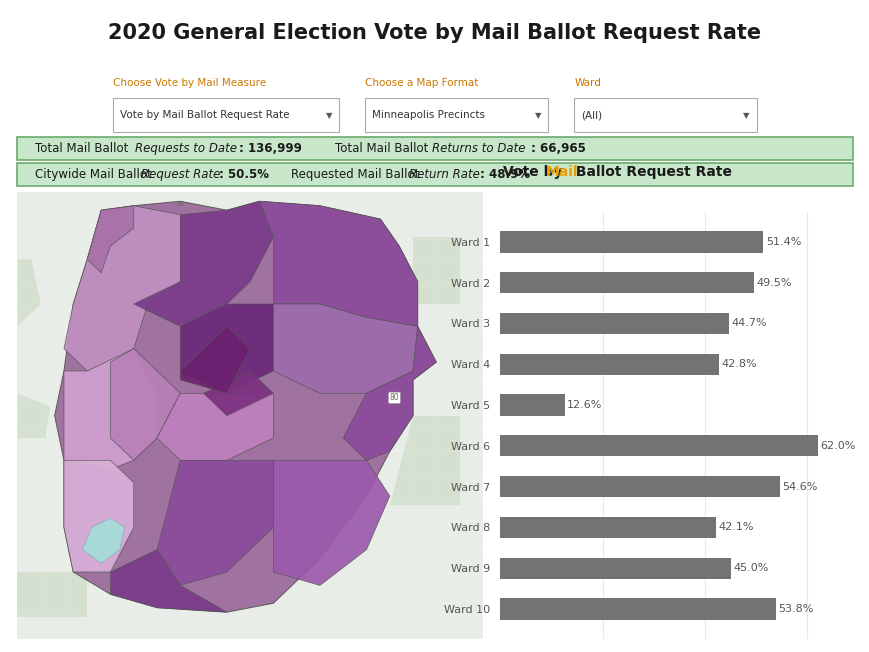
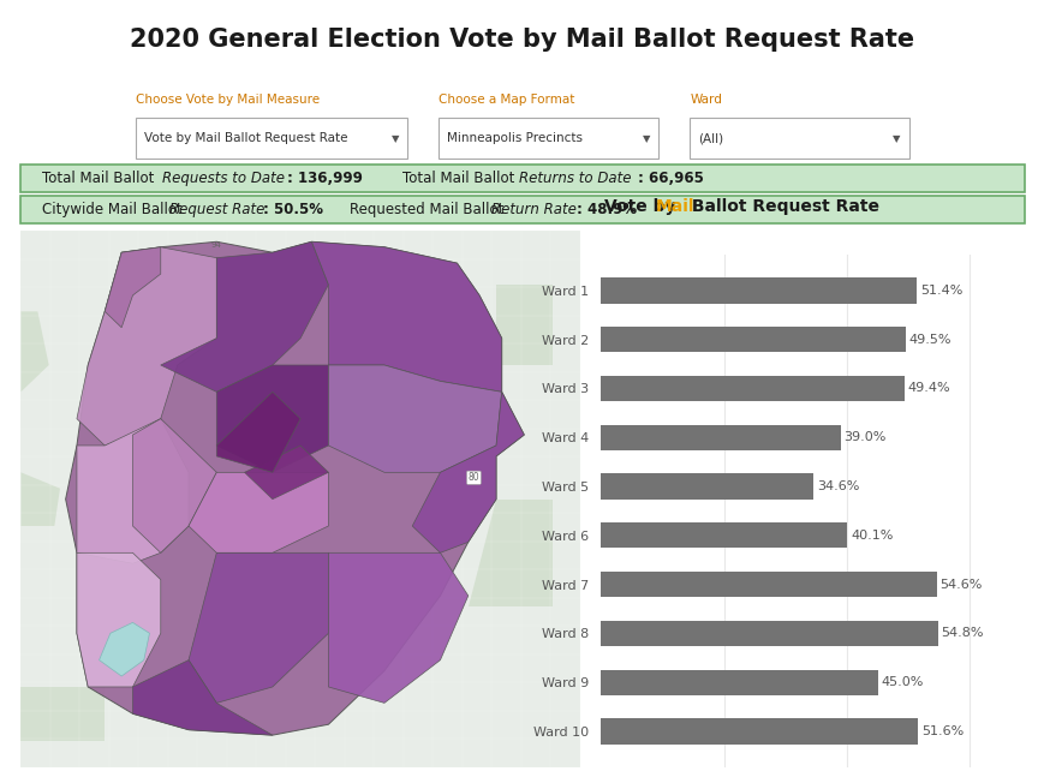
Ward 3: 44.7% -> 49.4%
Ward 4: 42.8% -> 39.0%
Ward 5: 12.6% -> 34.6%
Ward 6: 62.0% -> 40.1%
Ward 8: 42.1% -> 54.8%
Ward 10: 53.8% -> 51.6%
